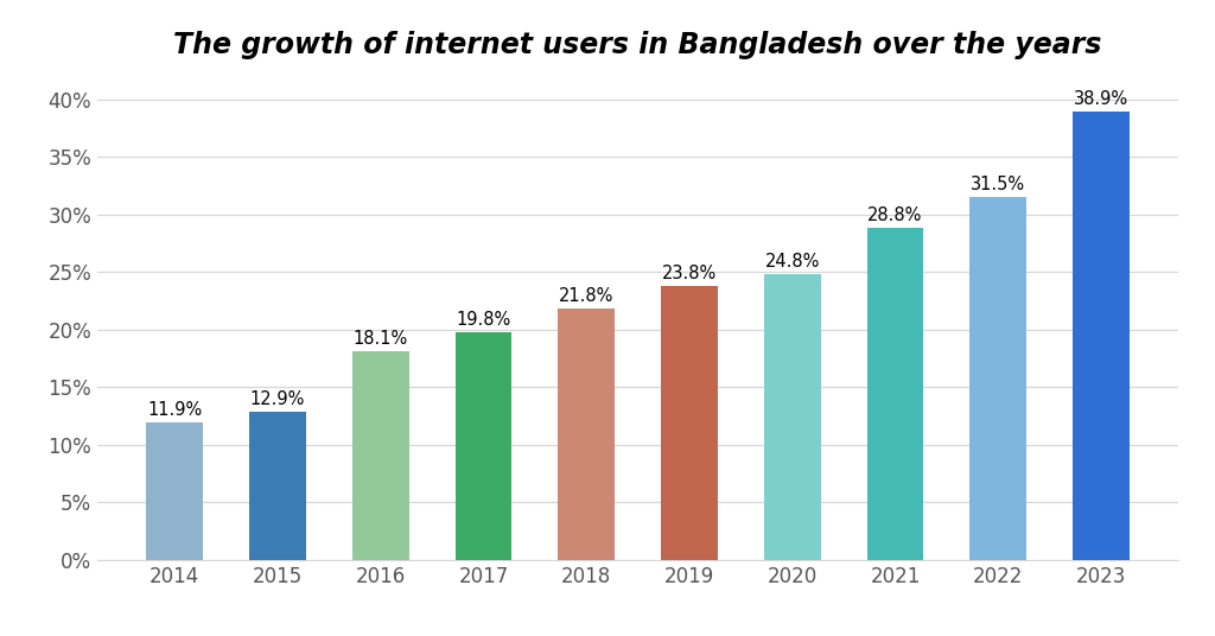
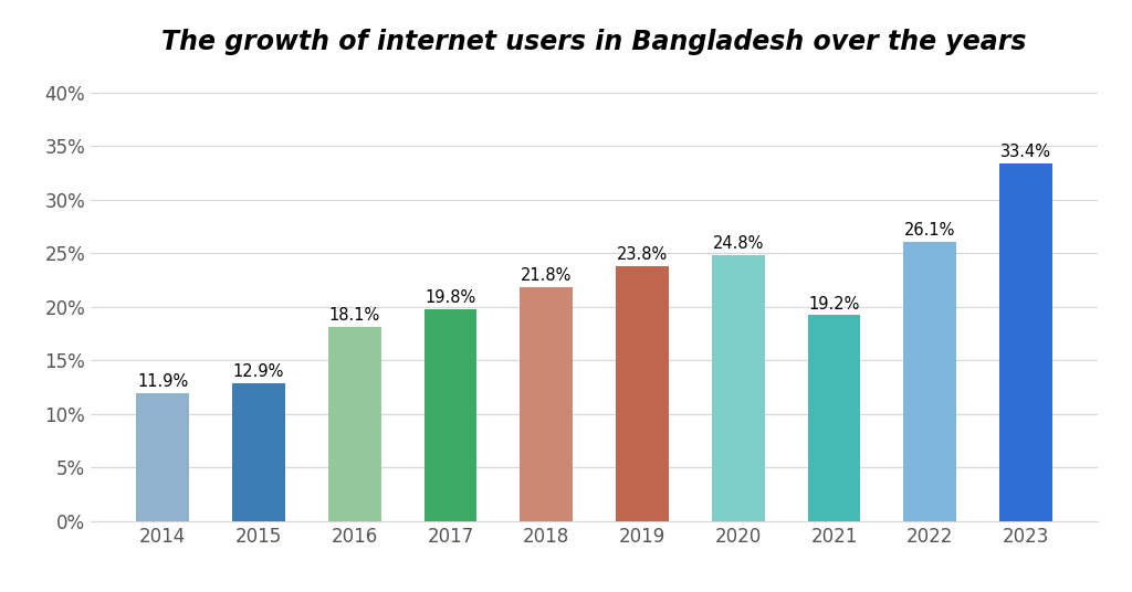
2021: 28.8% -> 19.2%
2022: 31.5% -> 26.1%
2023: 38.9% -> 33.4%
